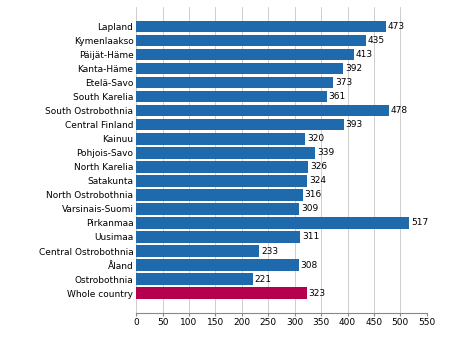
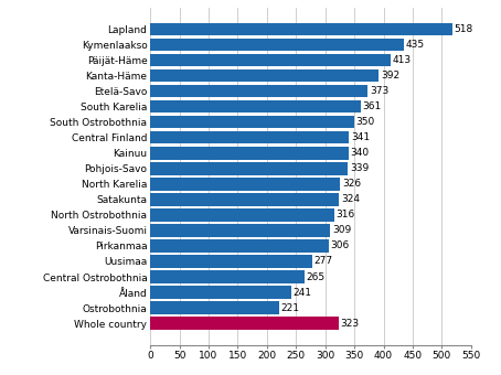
Lapland: 473 -> 518
South Ostrobothnia: 478 -> 350
Central Finland: 393 -> 341
Kainuu: 320 -> 340
Pirkanmaa: 517 -> 306
Uusimaa: 311 -> 277
Central Ostrobothnia: 233 -> 265
Åland: 308 -> 241
